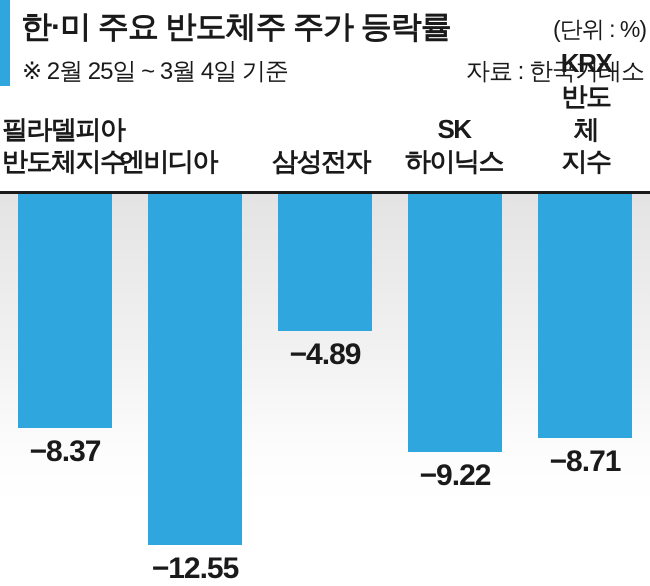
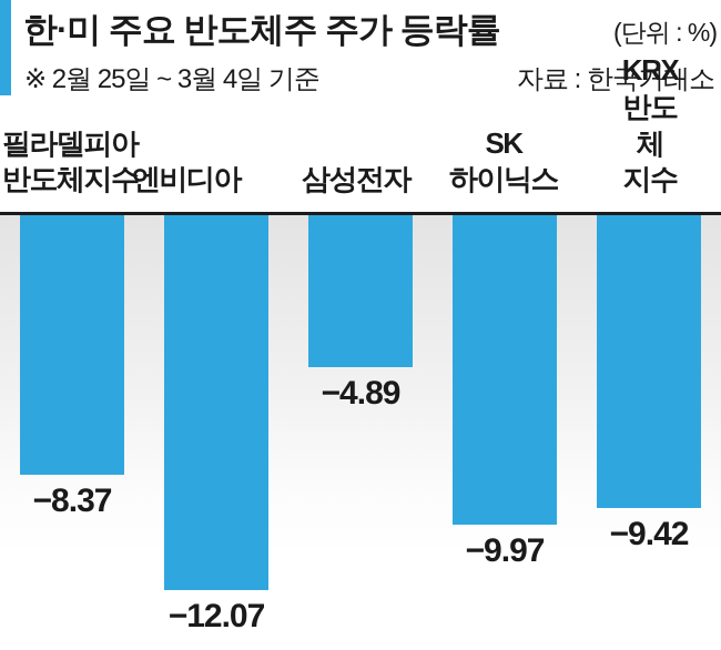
엔비디아: −12.55 -> −12.07
SK 하이닉스: −9.22 -> −9.97
KRX반도체 지수: −8.71 -> −9.42
